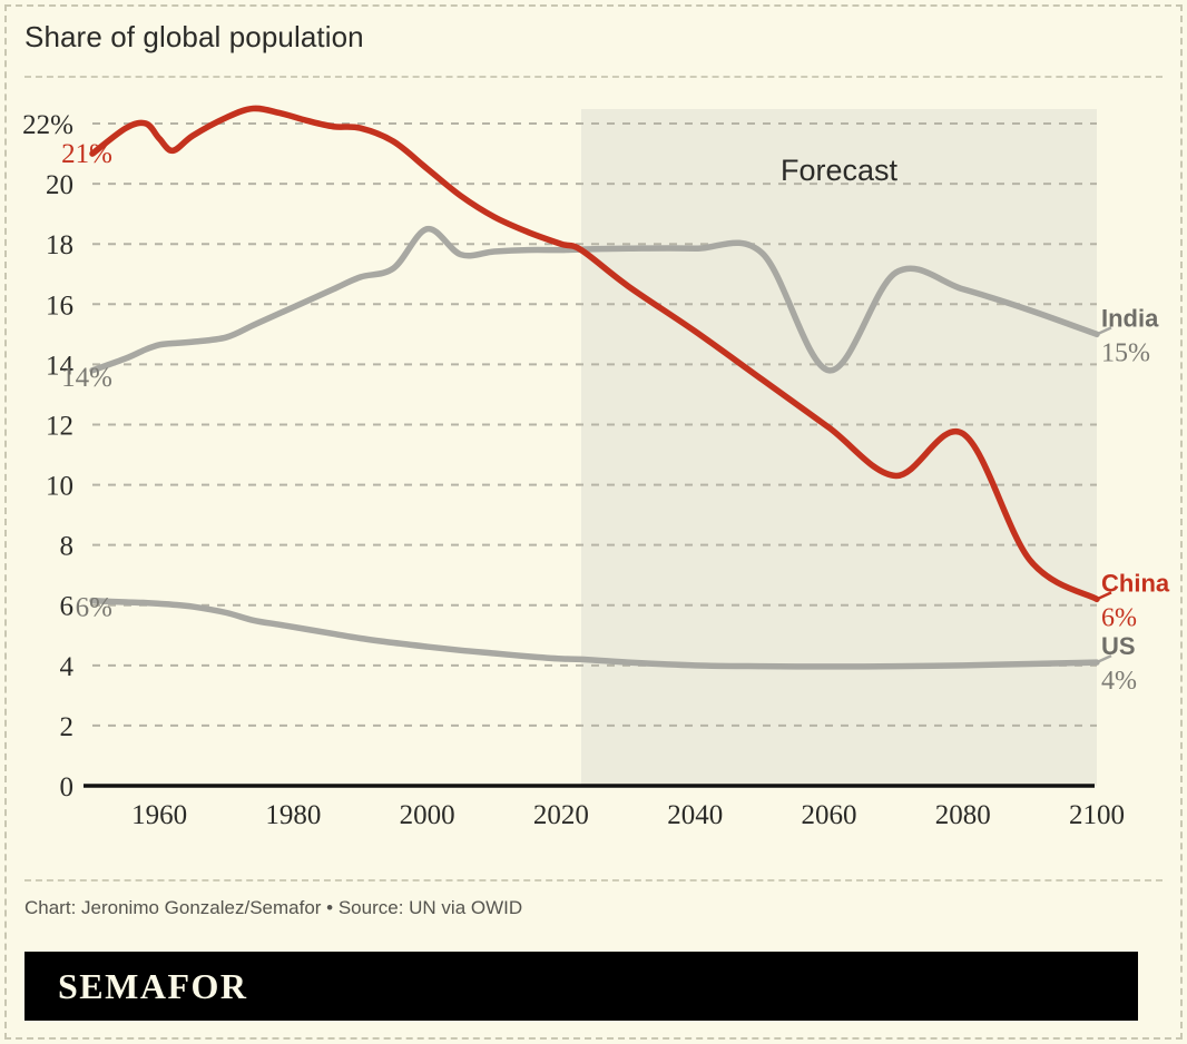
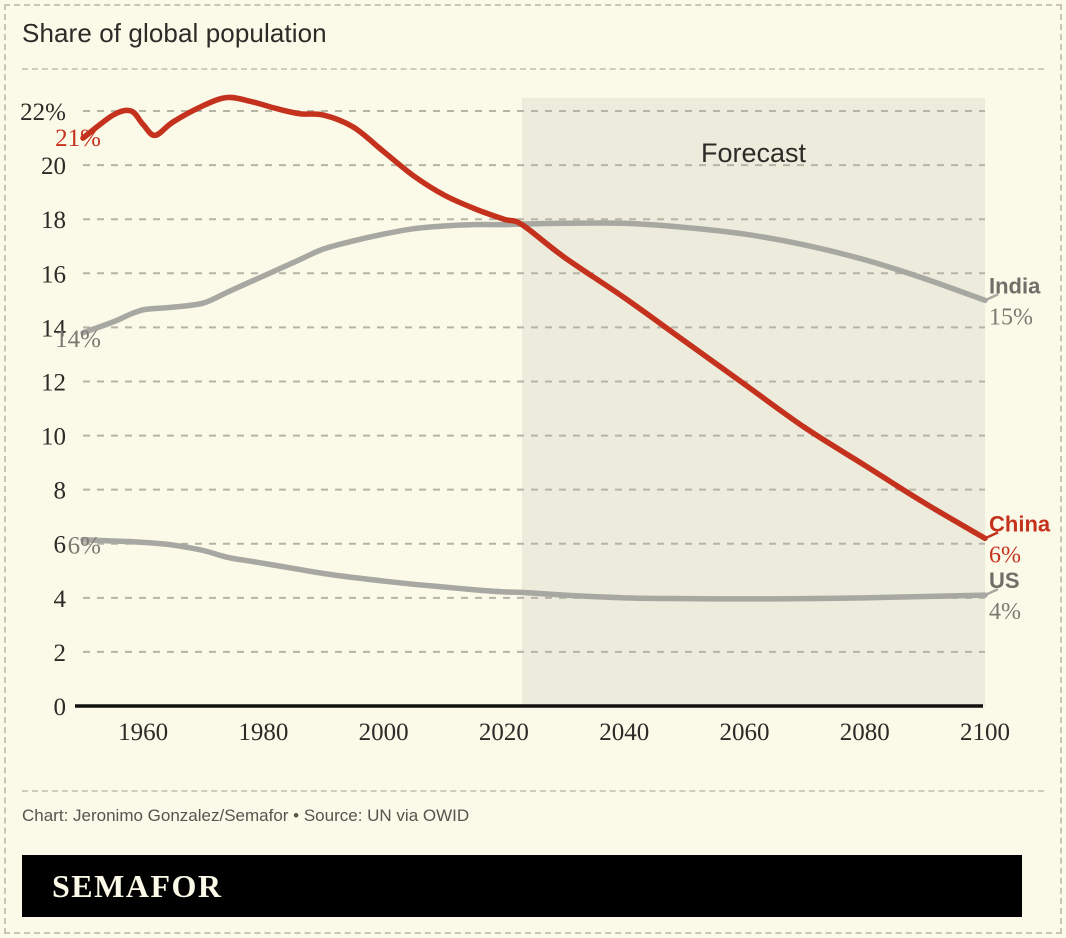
India/2000: 18.5% -> 17.4%
India/2060: 13.8% -> 17.4%
China/2080: 11.7% -> 8.9%
